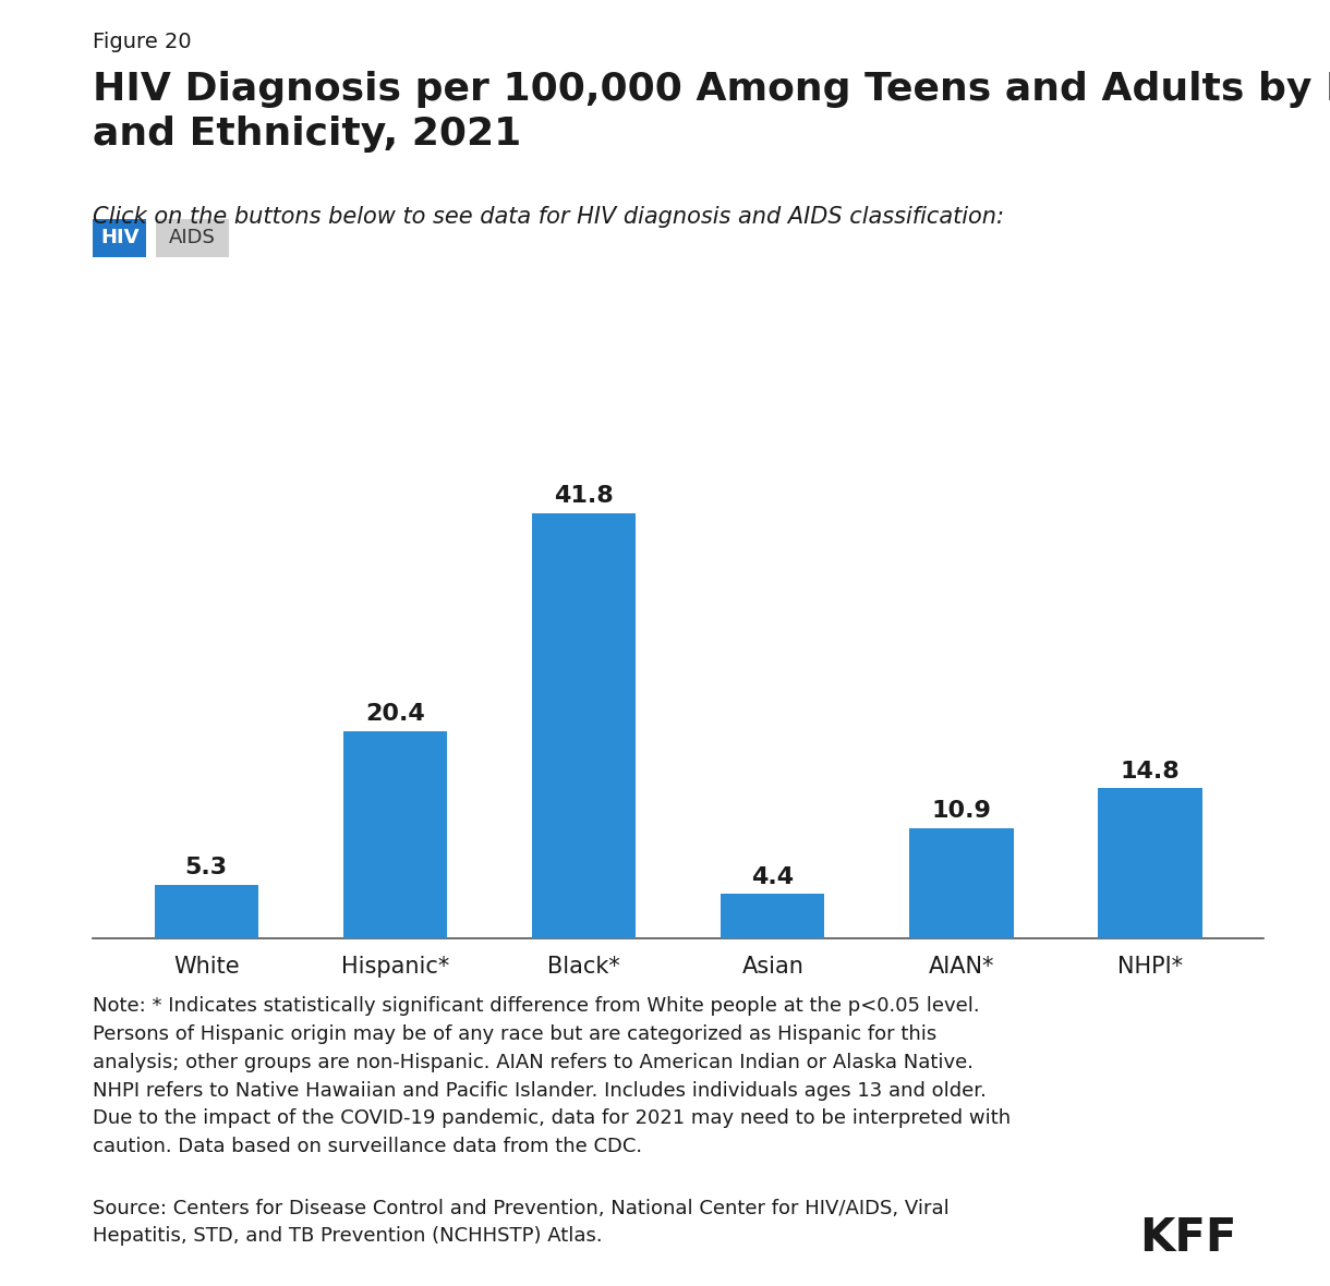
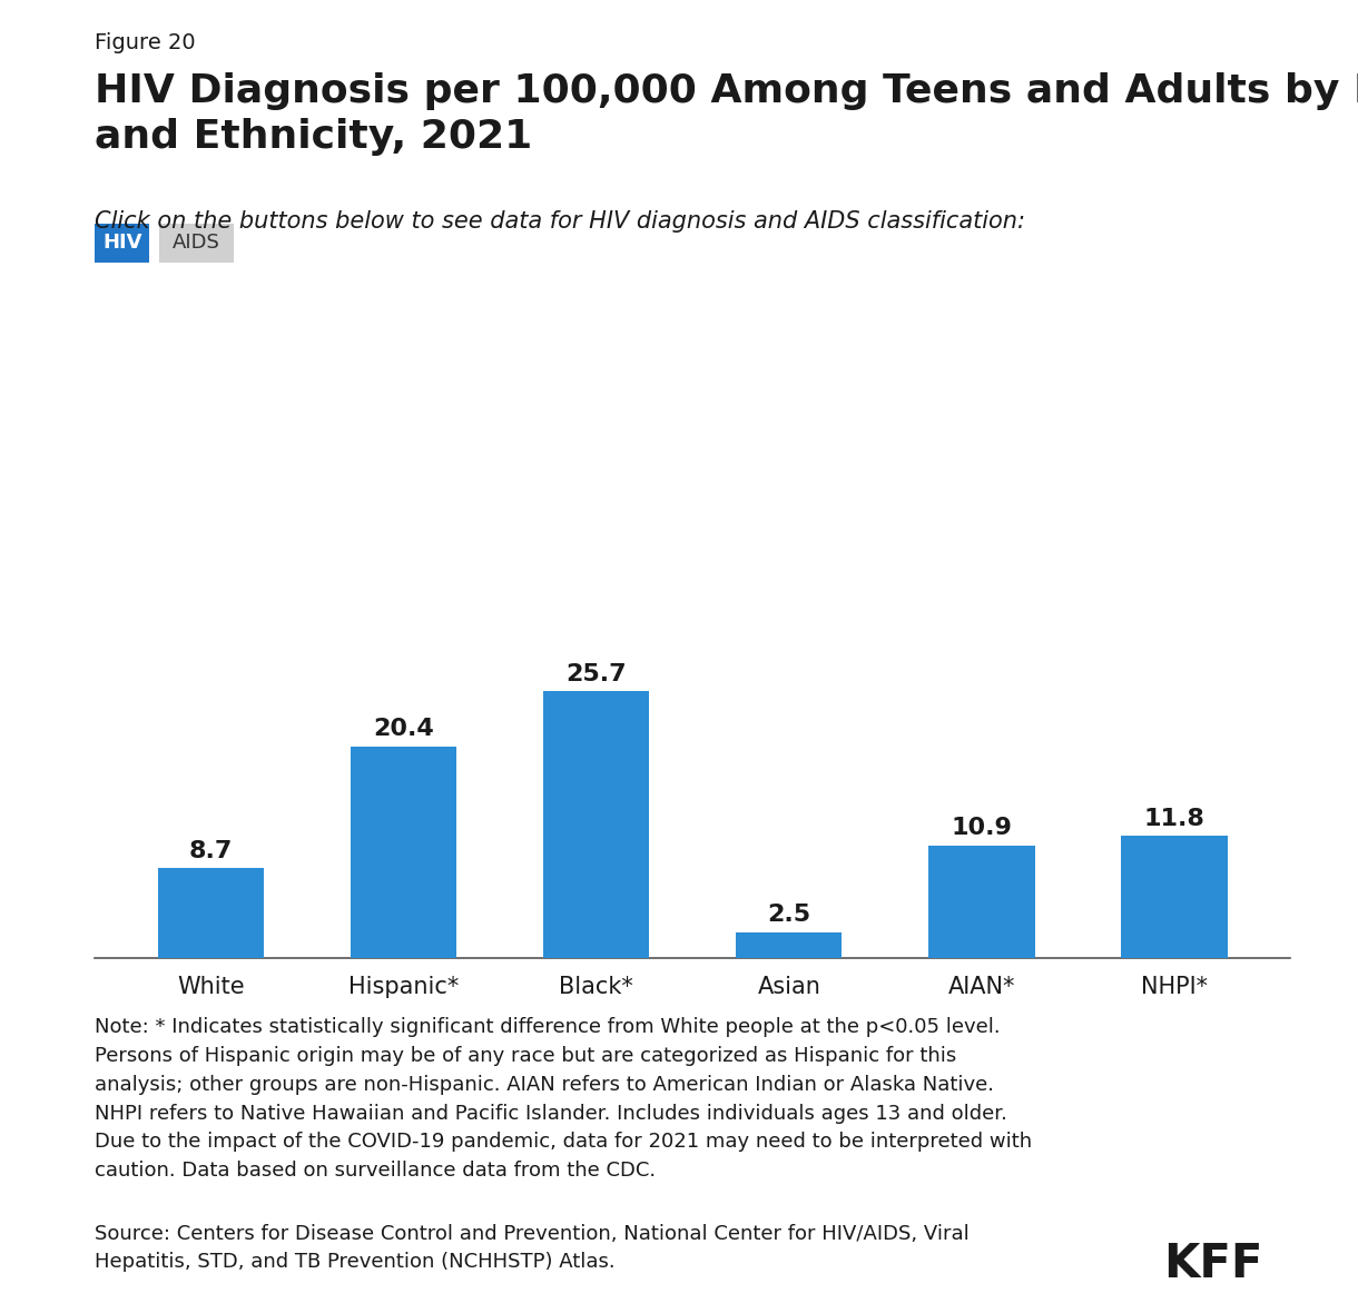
White: 5.3 -> 8.7
Black*: 41.8 -> 25.7
Asian: 4.4 -> 2.5
NHPI*: 14.8 -> 11.8
